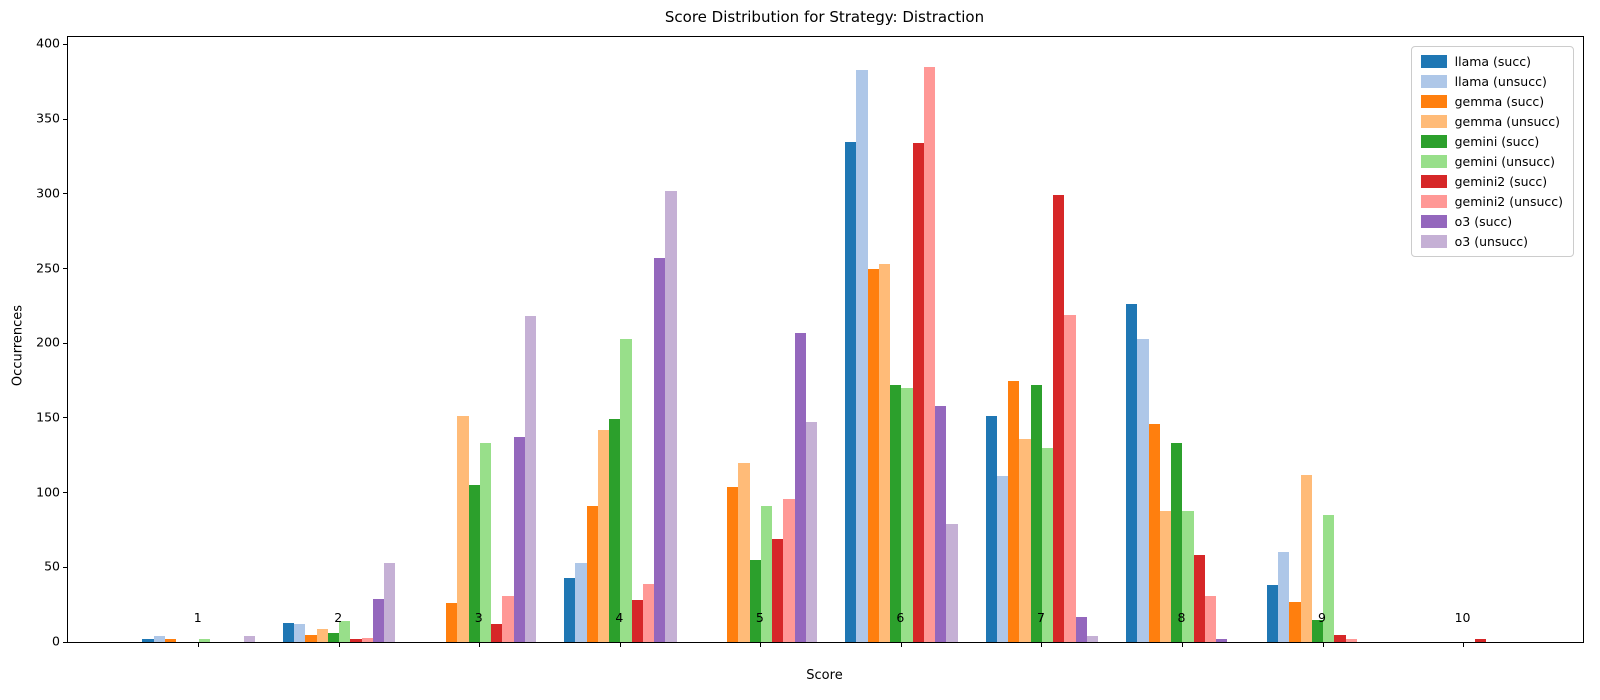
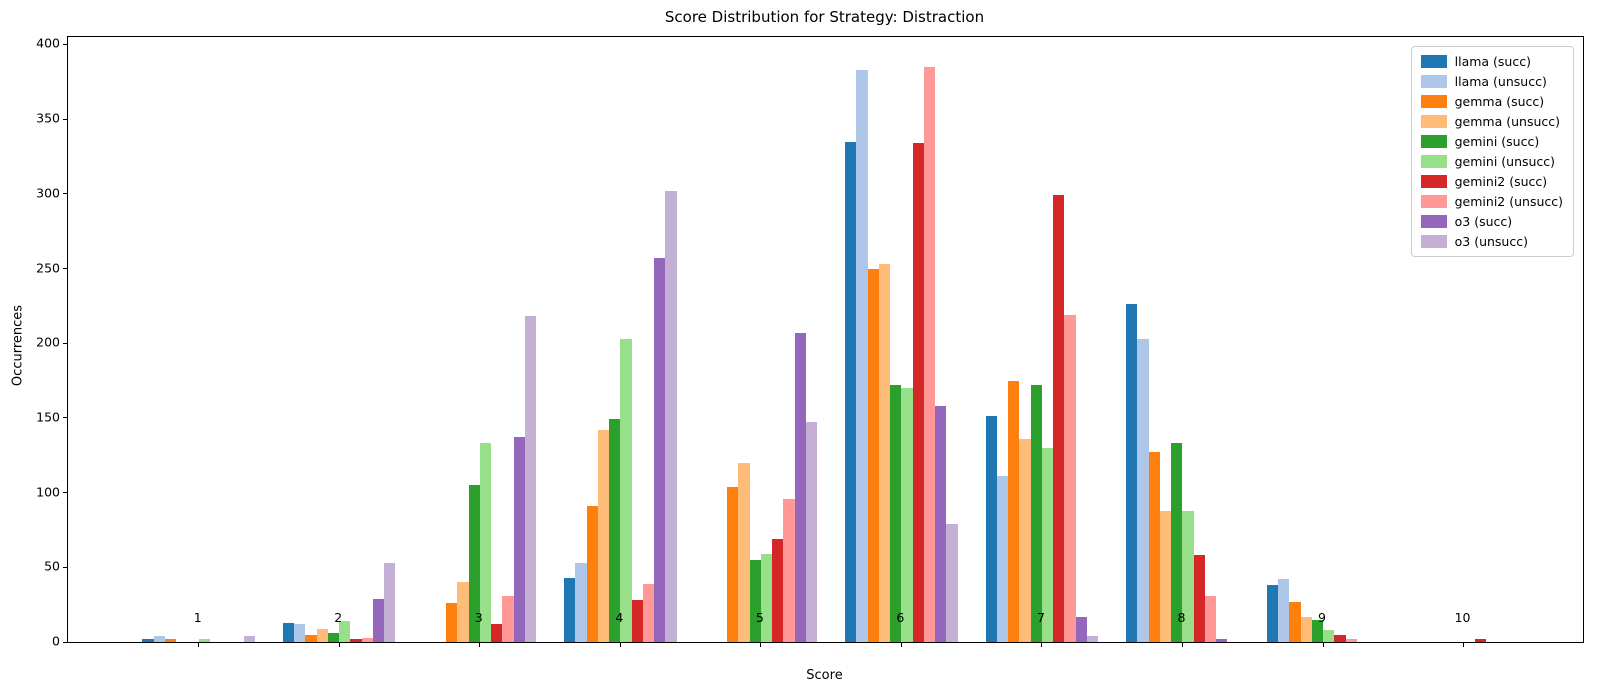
gemma (unsucc)/3: 151 -> 40
gemini (unsucc)/5: 91 -> 59
gemma (succ)/8: 146 -> 127
llama (unsucc)/9: 60 -> 42
gemma (unsucc)/9: 112 -> 17
gemini (unsucc)/9: 85 -> 8
